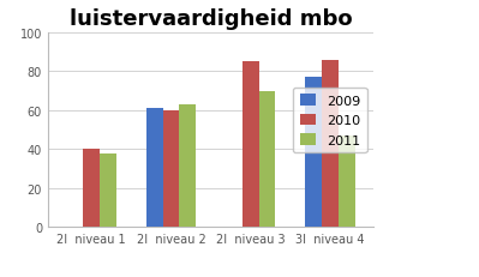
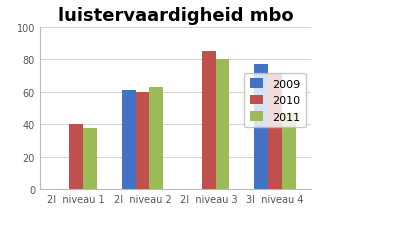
2011/2I niveau 3: 70 -> 80
2010/3I niveau 4: 86 -> 71
